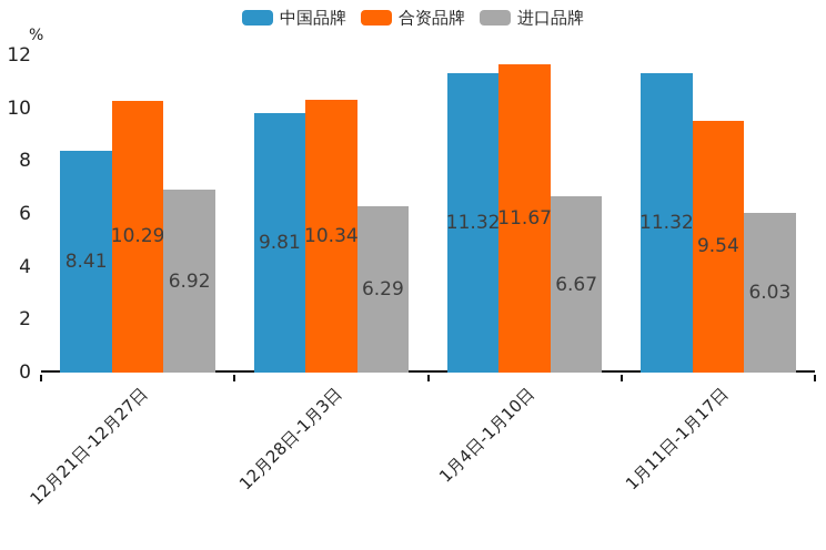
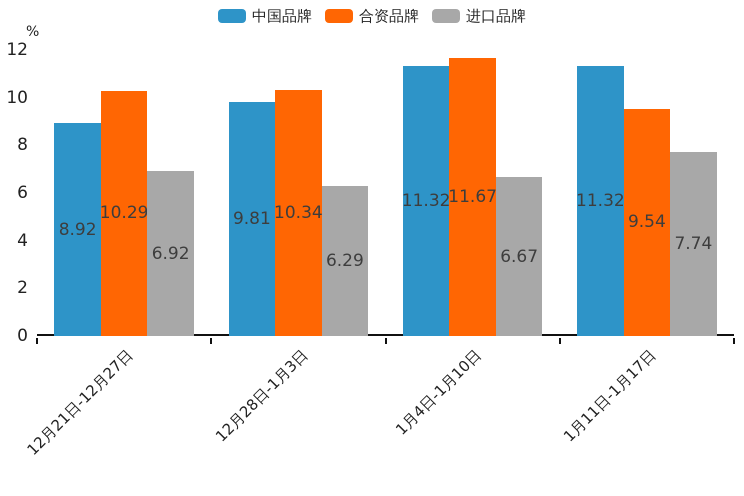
中国品牌/12月21日-12月27日: 8.41 -> 8.92
进口品牌/1月11日-1月17日: 6.03 -> 7.74
